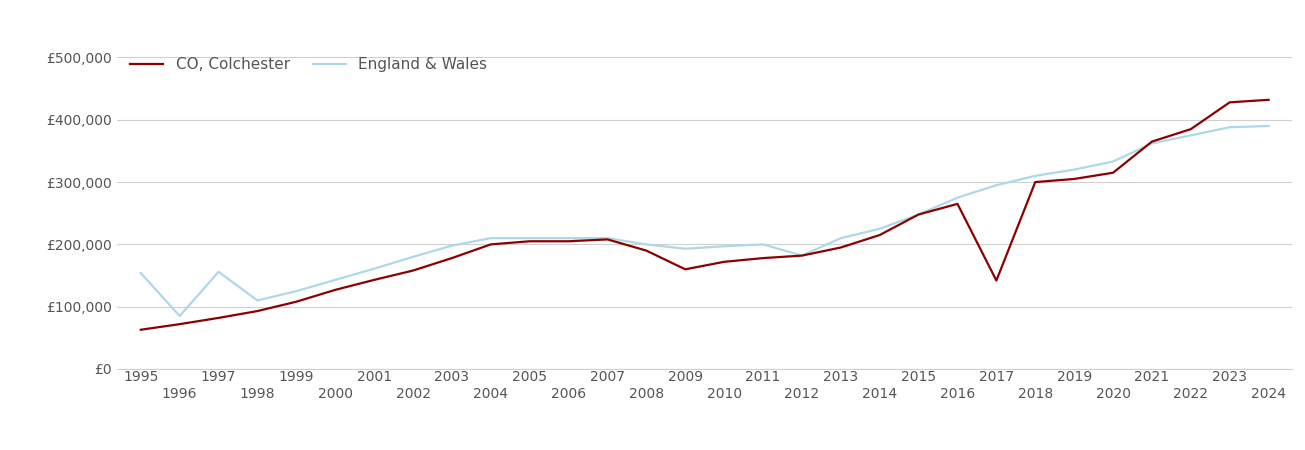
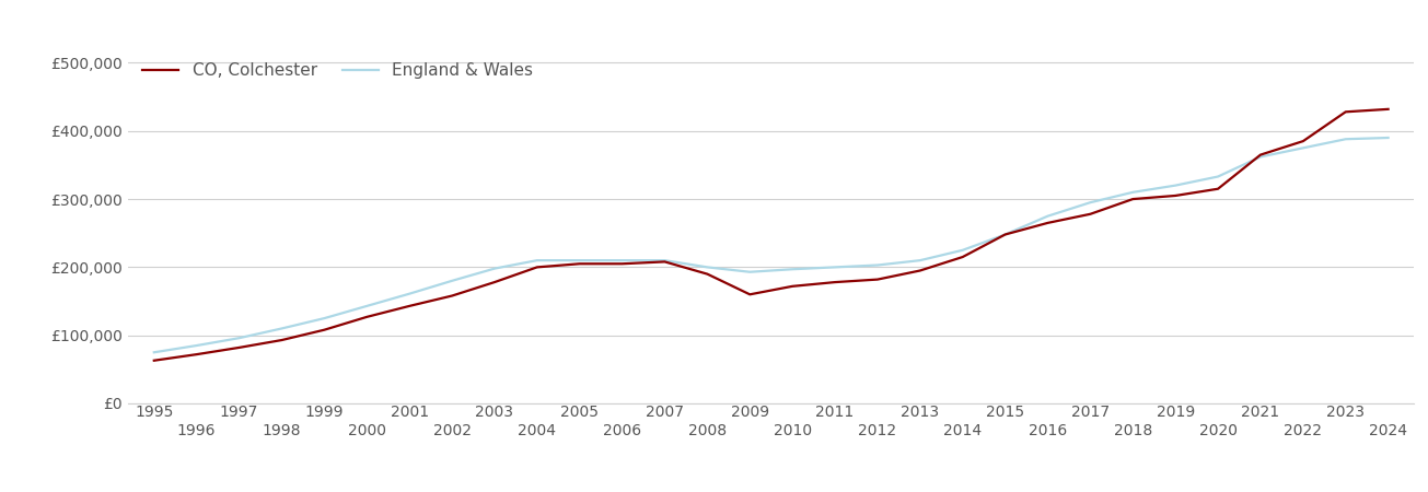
England & Wales/1995: £154,000 -> £75,000
England & Wales/1997: £156,000 -> £96,000
England & Wales/2012: £182,000 -> £203,000
CO, Colchester/2017: £142,000 -> £278,000
